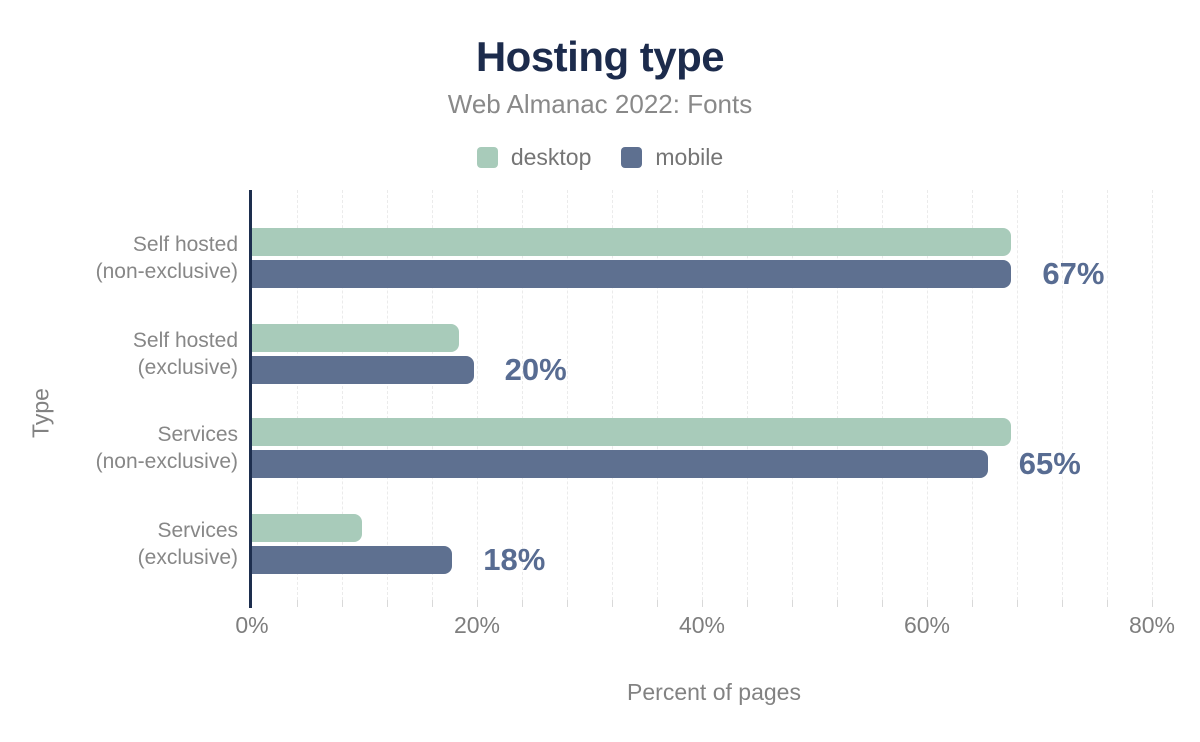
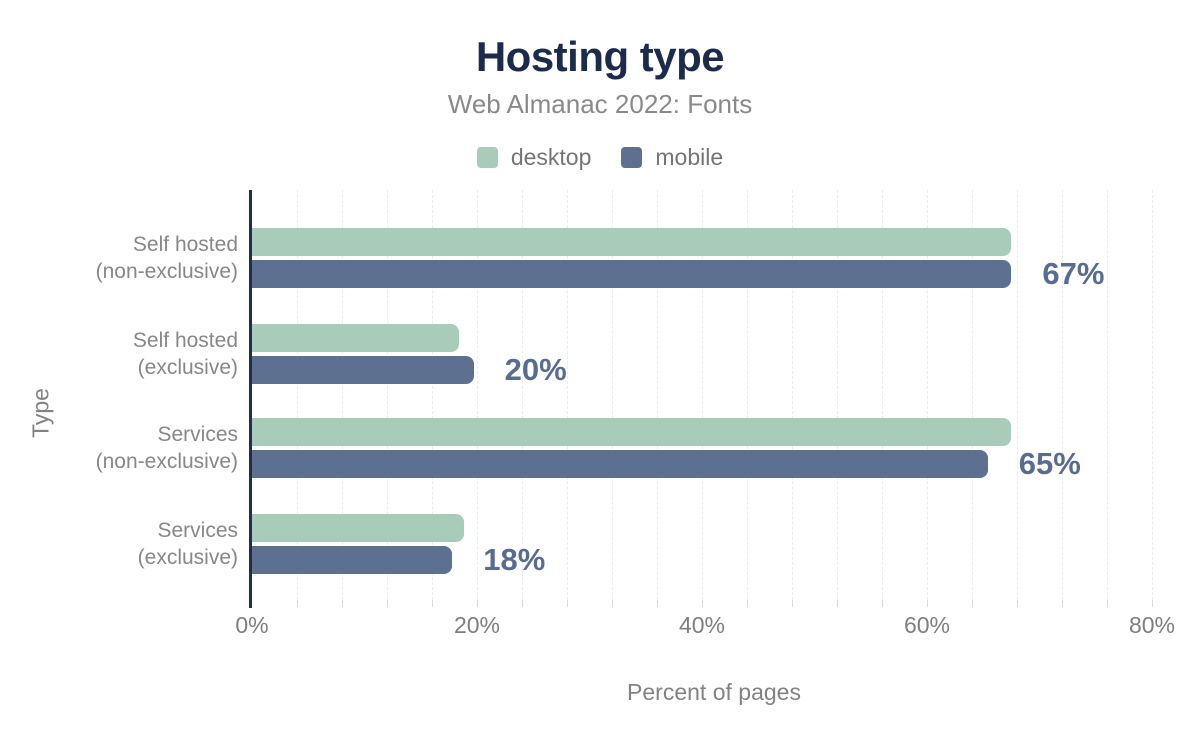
desktop/Services (exclusive): 9.8% -> 18.8%
